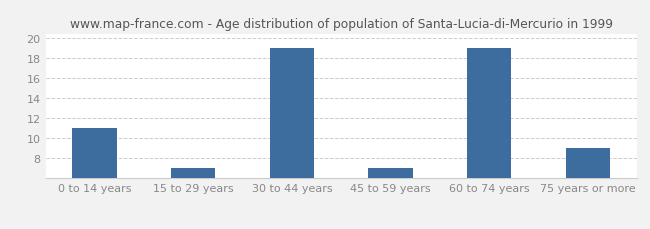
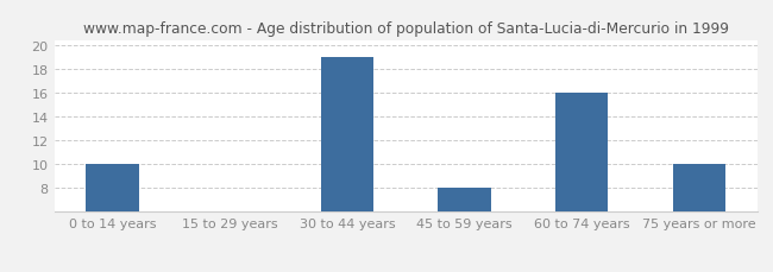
0 to 14 years: 11 -> 10
15 to 29 years: 7 -> 6
45 to 59 years: 7 -> 8
60 to 74 years: 19 -> 16
75 years or more: 9 -> 10
